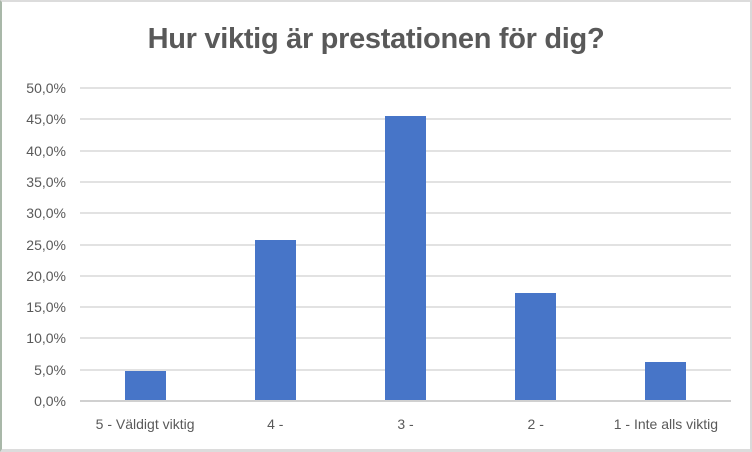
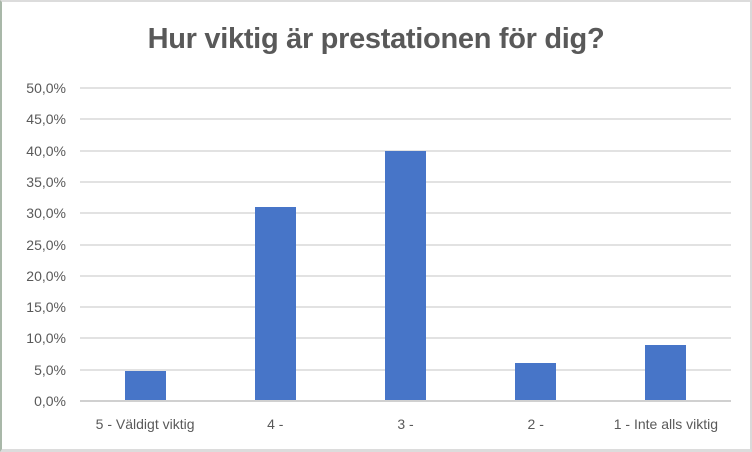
4 -: 26% -> 31%
3 -: 46% -> 40%
2 -: 17% -> 6%
1 - Inte alls viktig: 6% -> 9%
